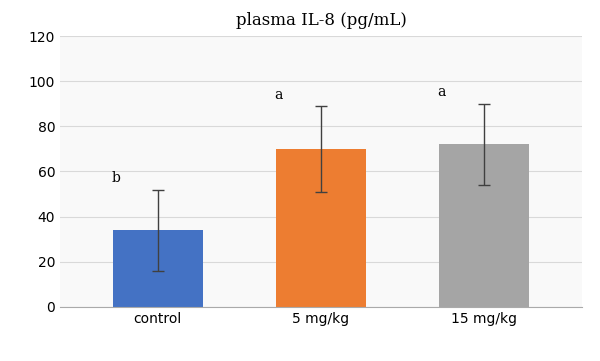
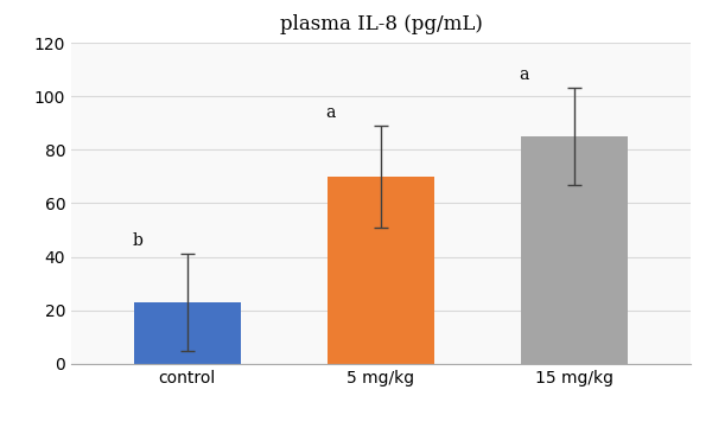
control: 34 -> 23
15 mg/kg: 72 -> 85
